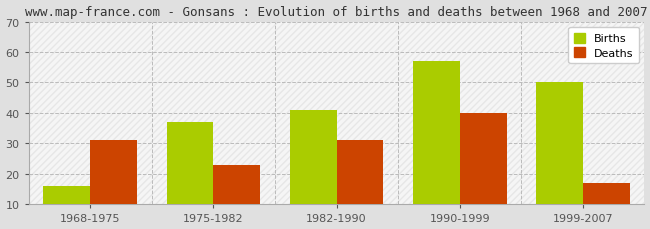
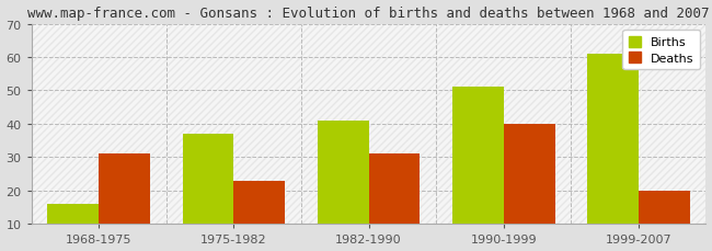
Births/1990-1999: 57 -> 51
Births/1999-2007: 50 -> 61
Deaths/1999-2007: 17 -> 20
